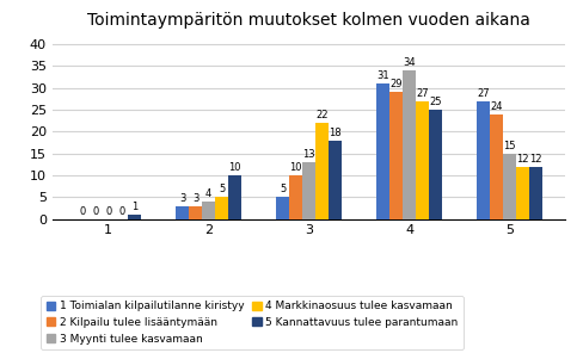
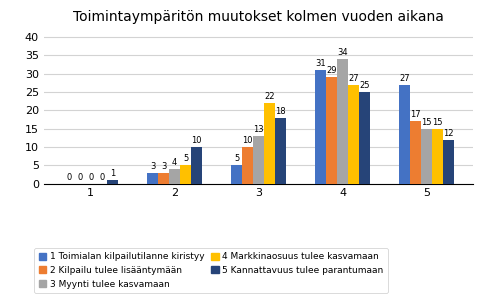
2 Kilpailu tulee lisääntymään/5: 24 -> 17
4 Markkinaosuus tulee kasvamaan/5: 12 -> 15
